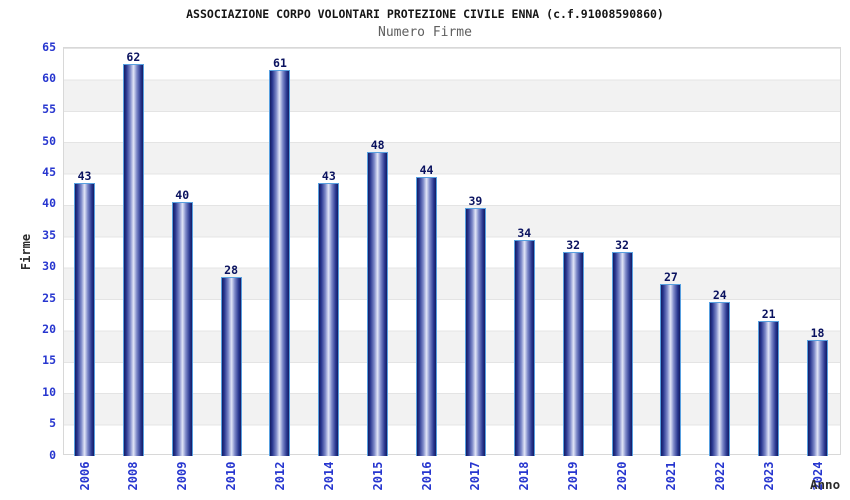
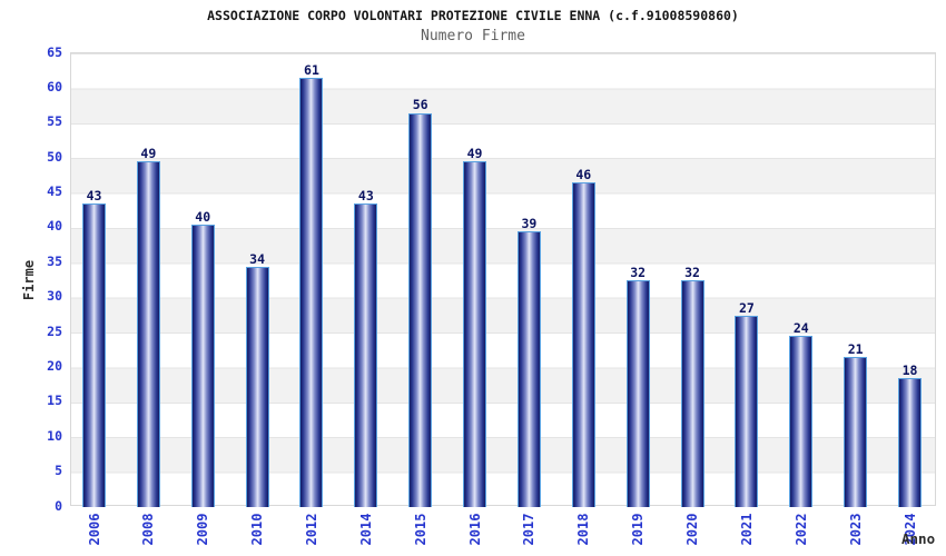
2008: 62 -> 49
2010: 28 -> 34
2015: 48 -> 56
2016: 44 -> 49
2018: 34 -> 46
